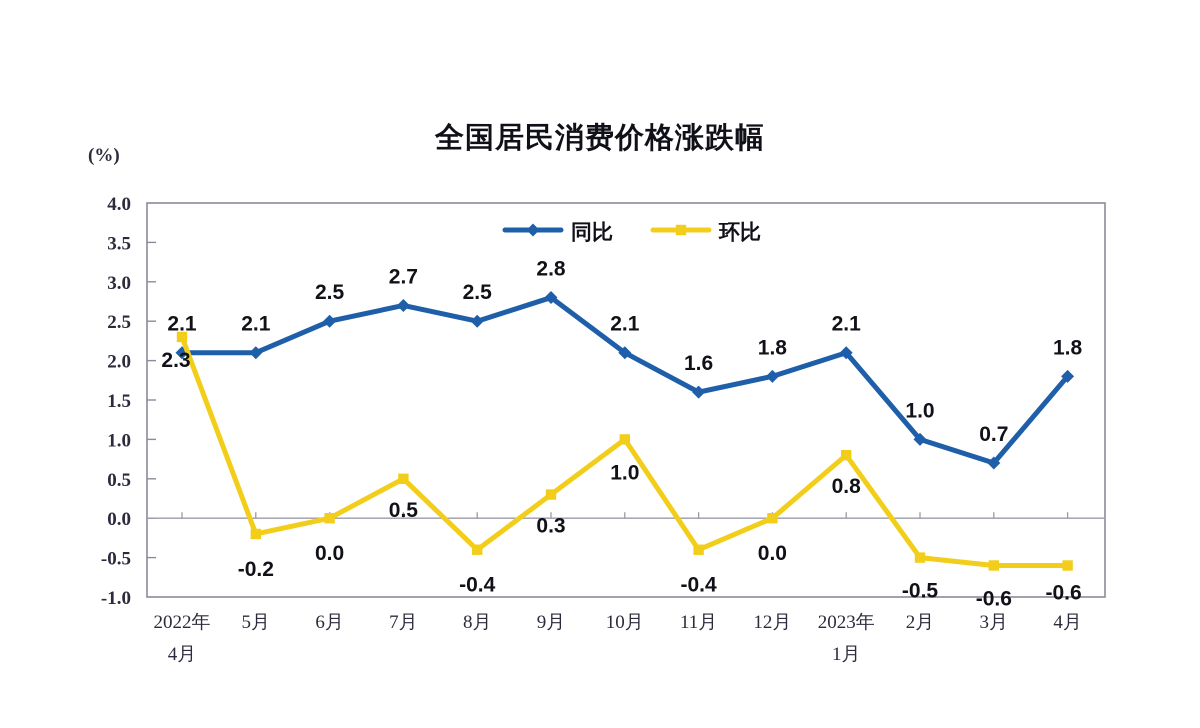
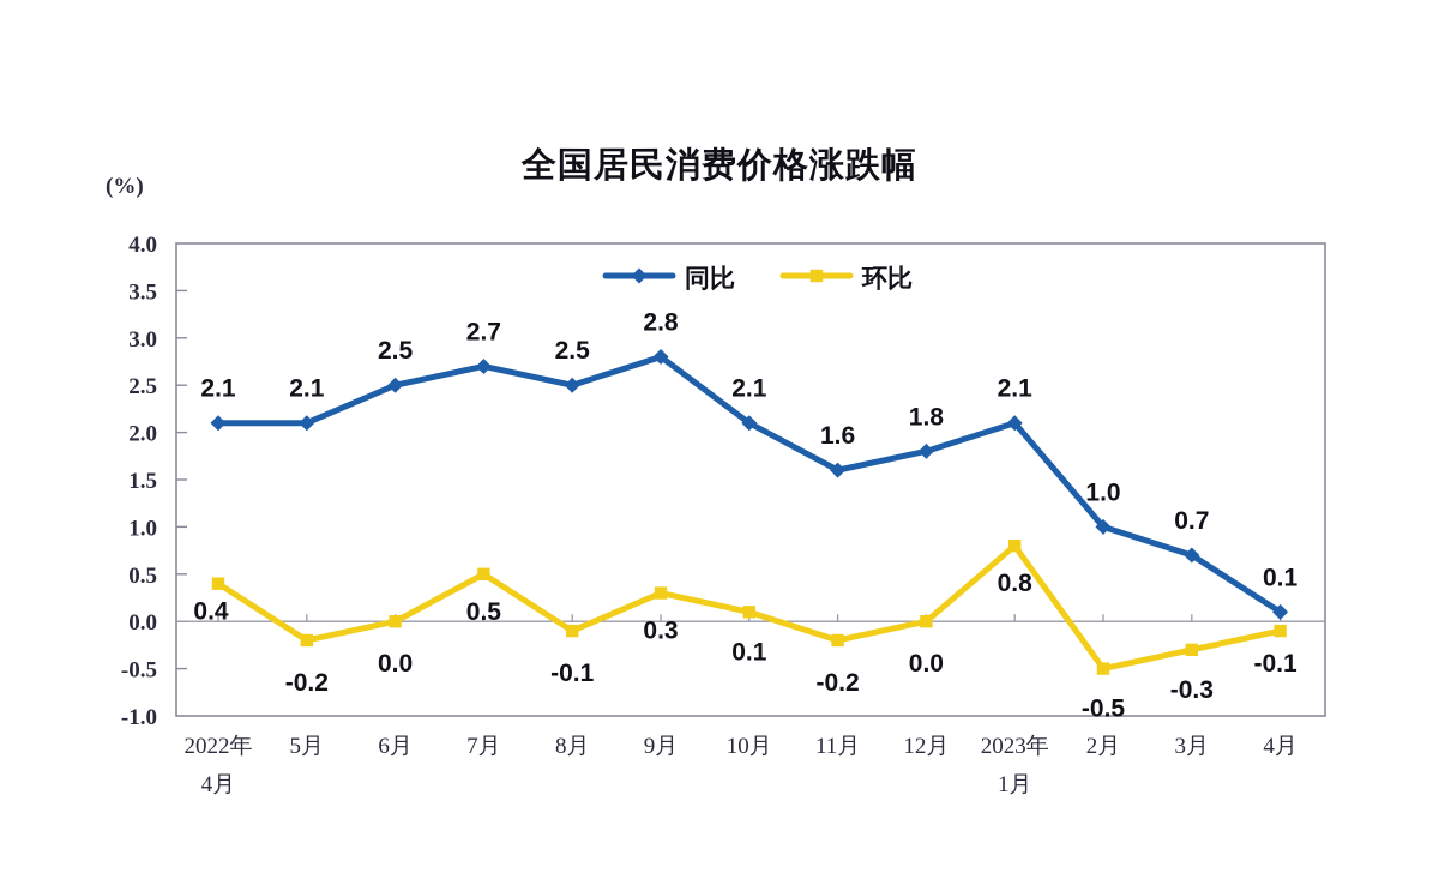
环比/2022年 4月: 2.3 -> 0.4
环比/8月: -0.4 -> -0.1
环比/10月: 1.0 -> 0.1
环比/11月: -0.4 -> -0.2
环比/3月: -0.6 -> -0.3
同比/4月: 1.8 -> 0.1
环比/4月: -0.6 -> -0.1
